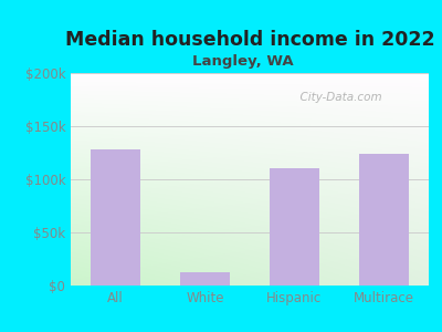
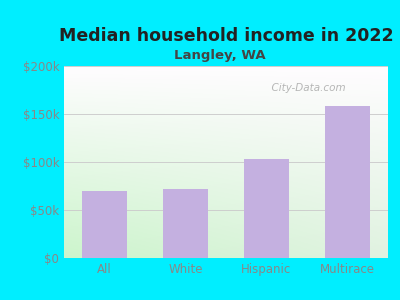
All: $128k -> $70k
White: $12k -> $72k
Hispanic: $110k -> $103k
Multirace: $124k -> $158k
